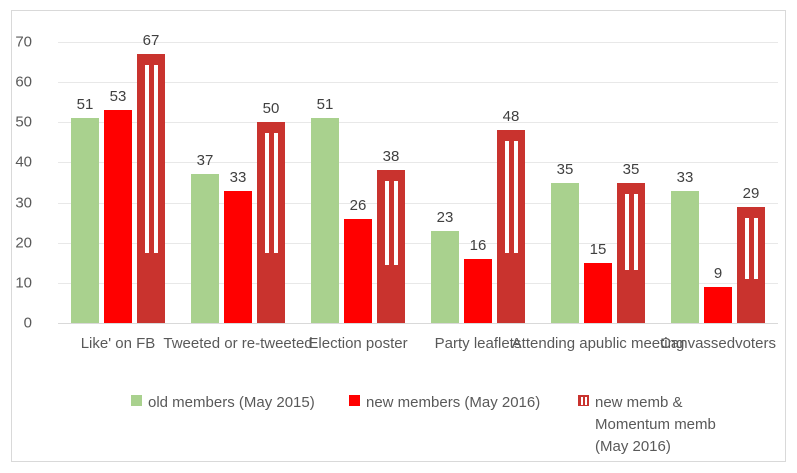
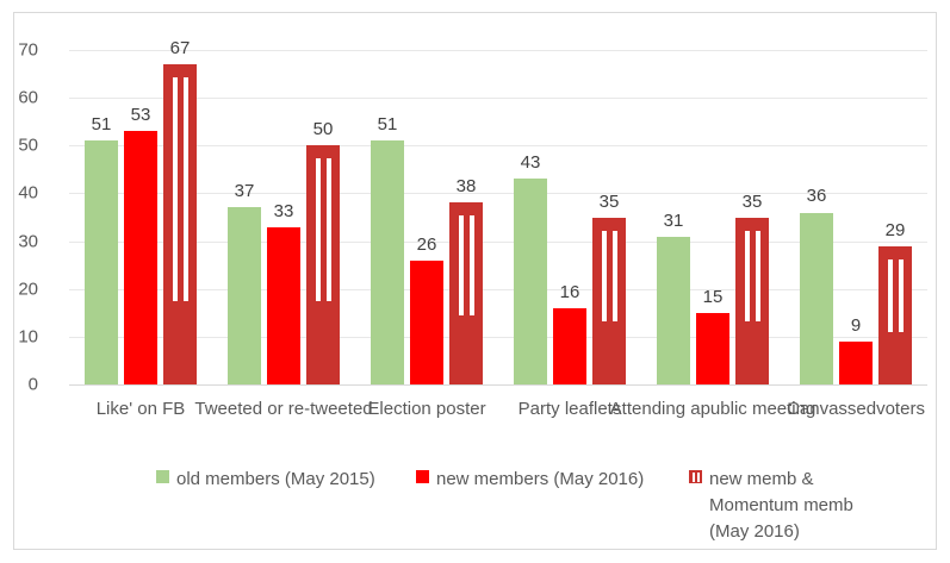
old members (May 2015)/Party leaflets: 23 -> 43
new memb & Momentum memb (May 2016)/Party leaflets: 48 -> 35
old members (May 2015)/Attending a public meeting: 35 -> 31
old members (May 2015)/Canvassed voters: 33 -> 36
